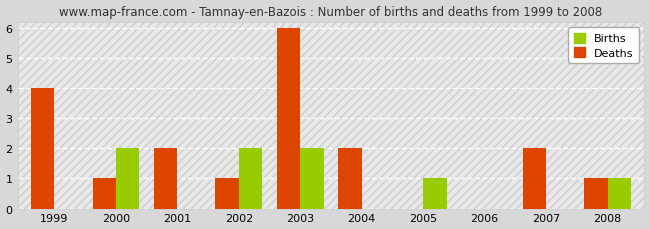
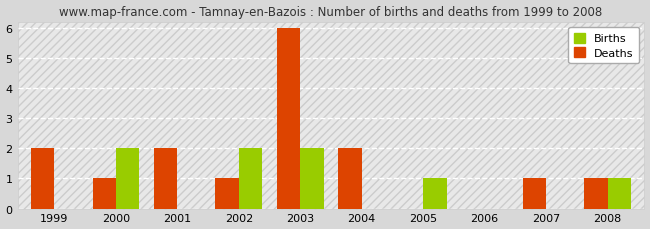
Deaths/1999: 4 -> 2
Deaths/2007: 2 -> 1
